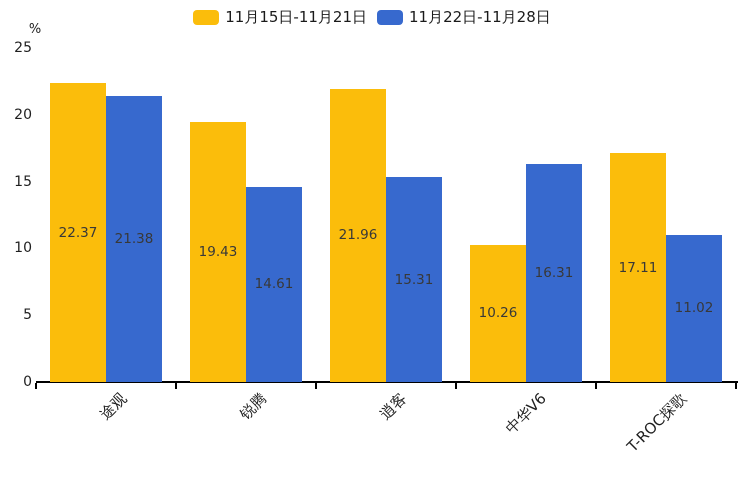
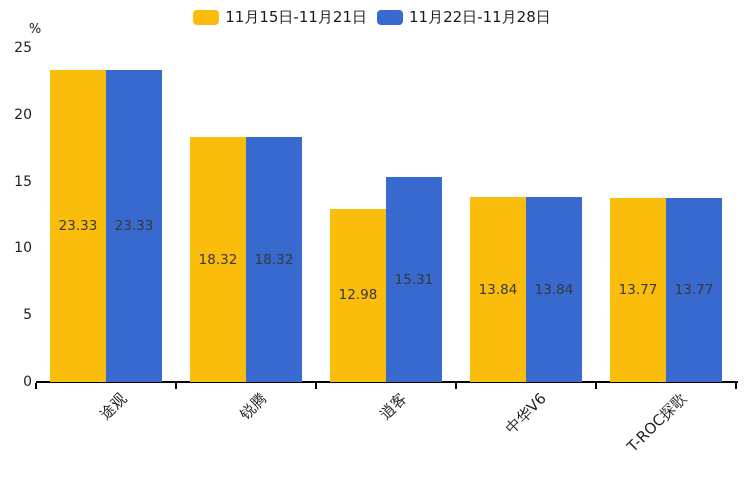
11月15日-11月21日/途观: 22.37 -> 23.33
11月22日-11月28日/途观: 21.38 -> 23.33
11月15日-11月21日/锐腾: 19.43 -> 18.32
11月22日-11月28日/锐腾: 14.61 -> 18.32
11月15日-11月21日/逍客: 21.96 -> 12.98
11月15日-11月21日/中华V6: 10.26 -> 13.84
11月22日-11月28日/中华V6: 16.31 -> 13.84
11月15日-11月21日/T-ROC探歌: 17.11 -> 13.77
11月22日-11月28日/T-ROC探歌: 11.02 -> 13.77
